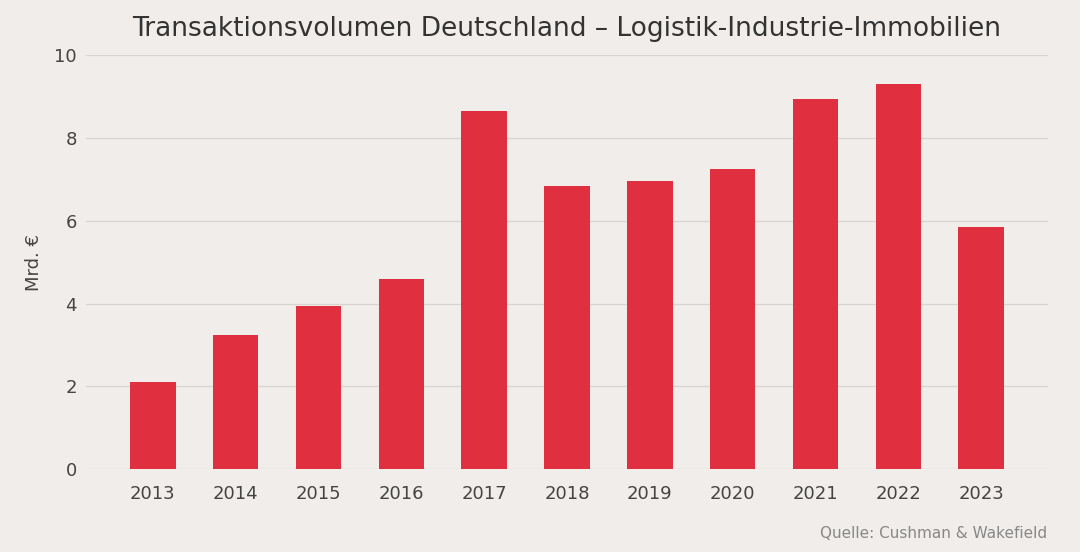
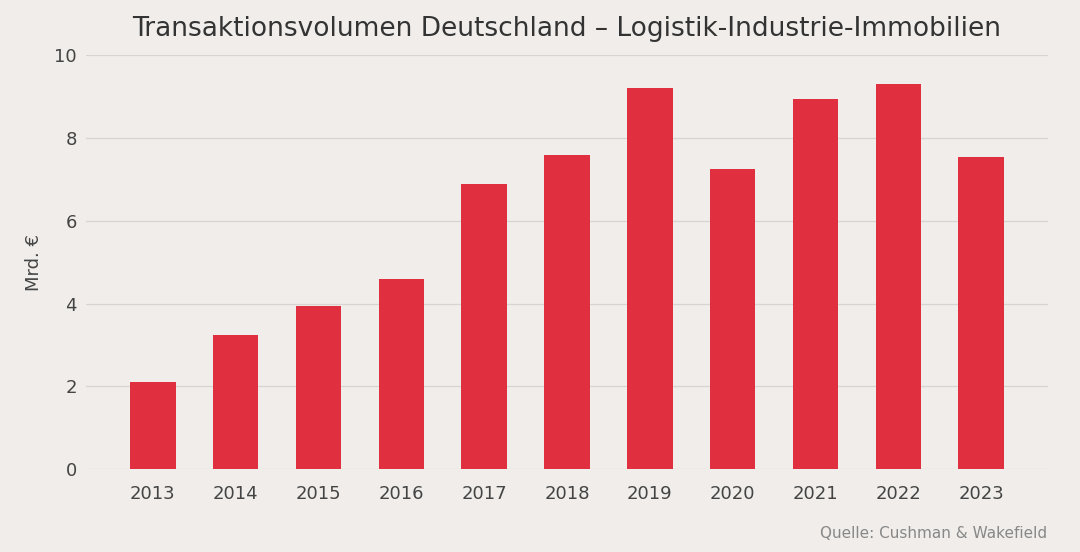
2017: 8.65 -> 6.90
2018: 6.85 -> 7.60
2019: 6.95 -> 9.20
2023: 5.85 -> 7.55
